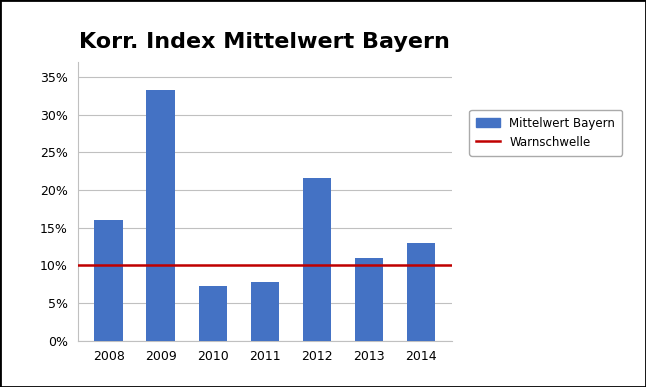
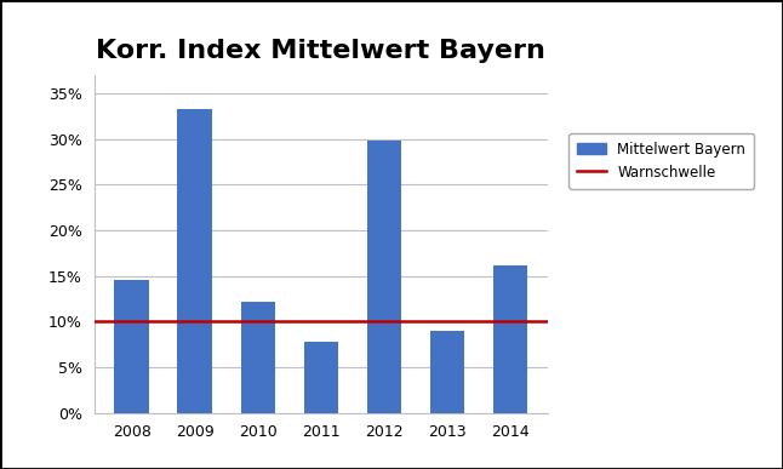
2008: 16.0% -> 14.5%
2010: 7.2% -> 12.2%
2012: 21.6% -> 29.8%
2013: 11.0% -> 9.0%
2014: 13.0% -> 16.1%
